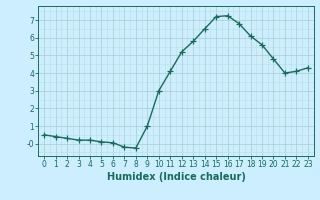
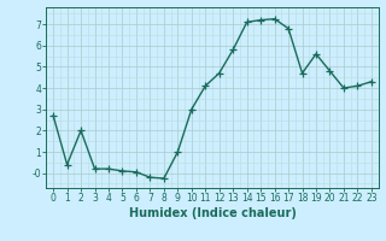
0: 0.5 -> 2.7
2: 0.3 -> 2.0
12: 5.2 -> 4.7
14: 6.5 -> 7.1
18: 6.1 -> 4.7
